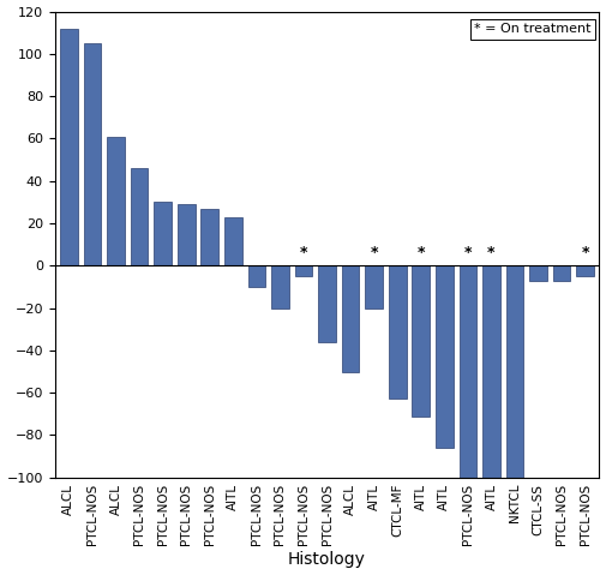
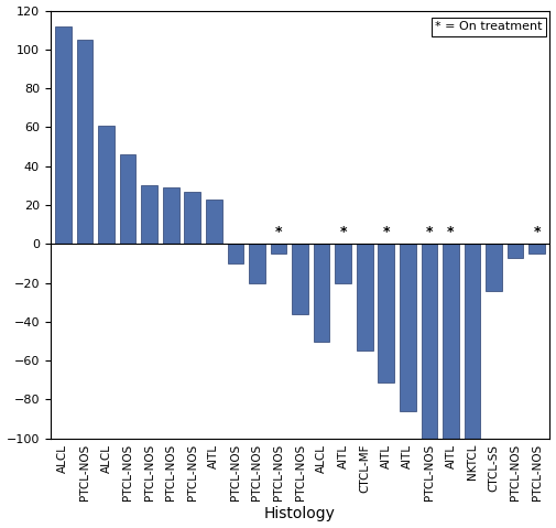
CTCL-MF: -63 -> -55
CTCL-SS: -7 -> -24
